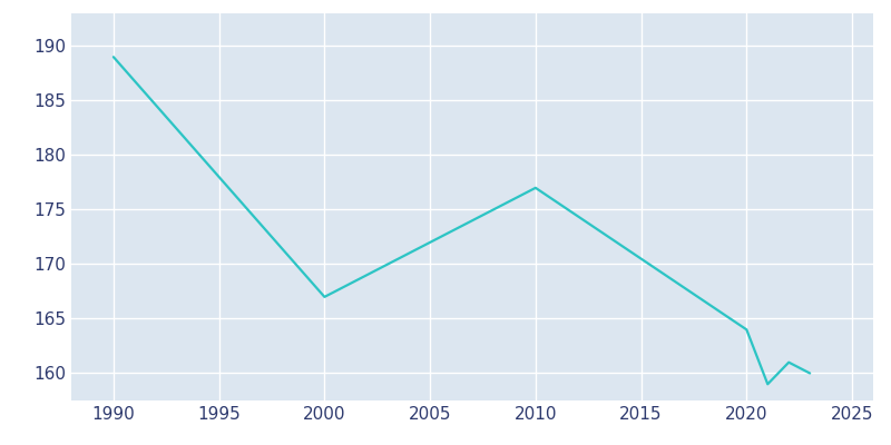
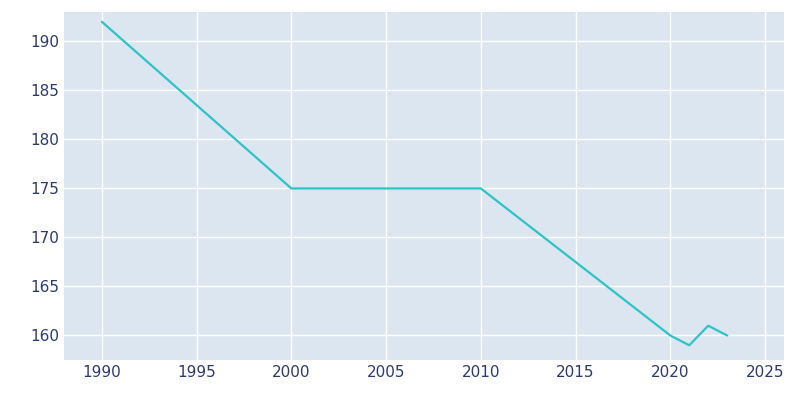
1990: 189 -> 192
2000: 167 -> 175
2010: 177 -> 175
2020: 164 -> 160
